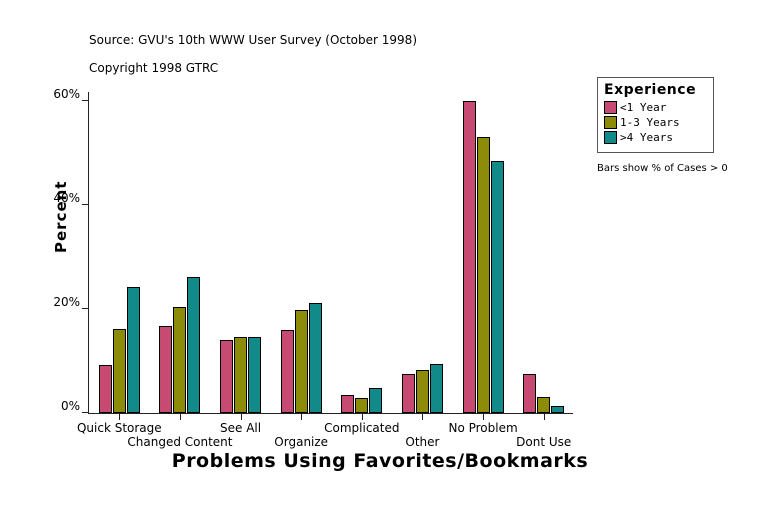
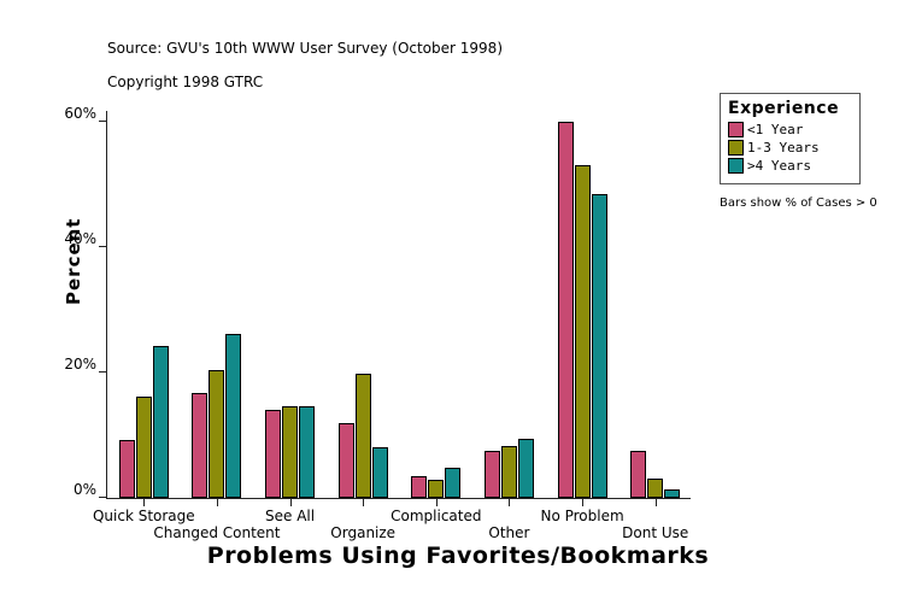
<1 Year/Organize: 16% -> 12%
>4 Years/Organize: 21% -> 8%
